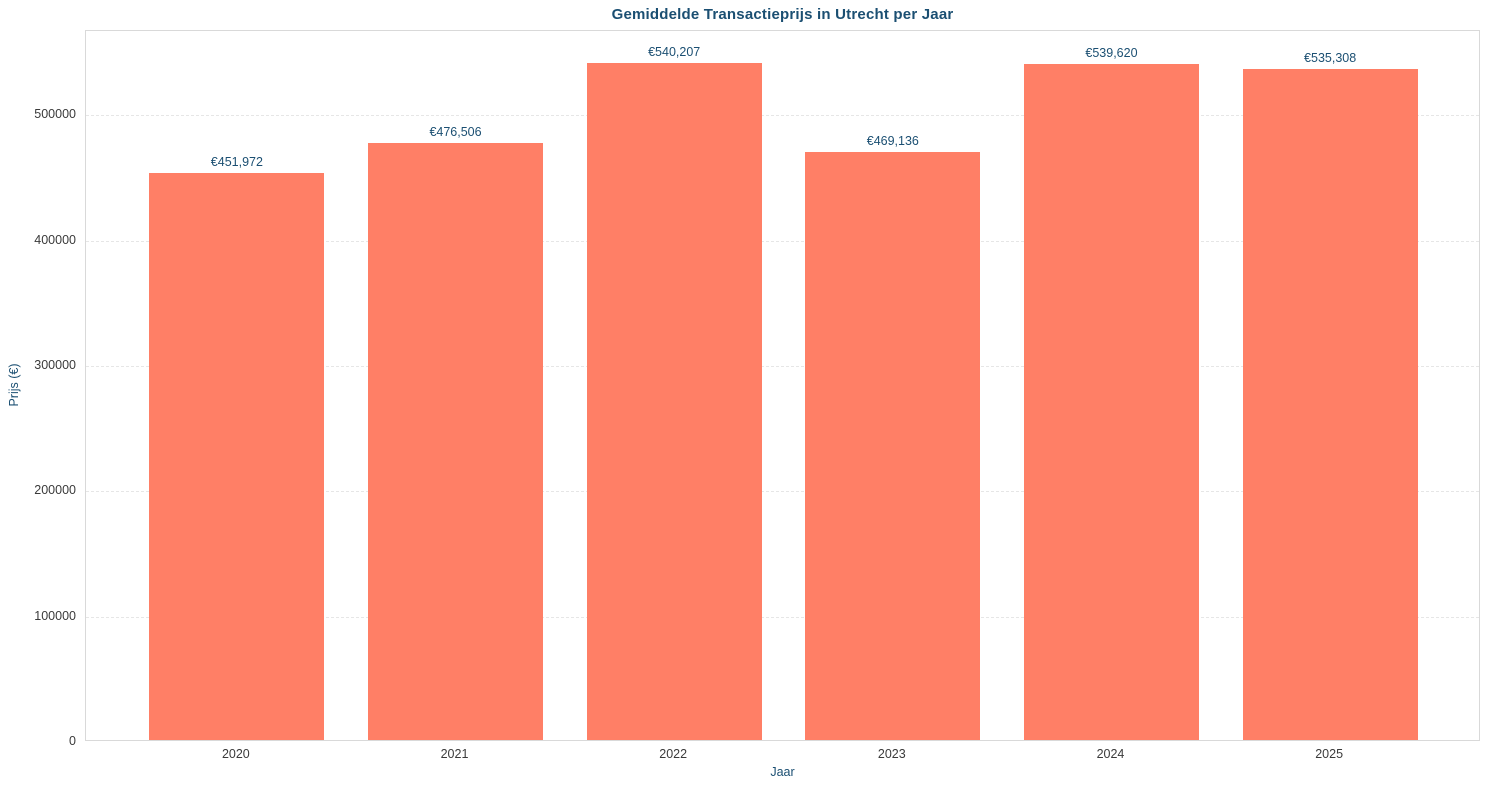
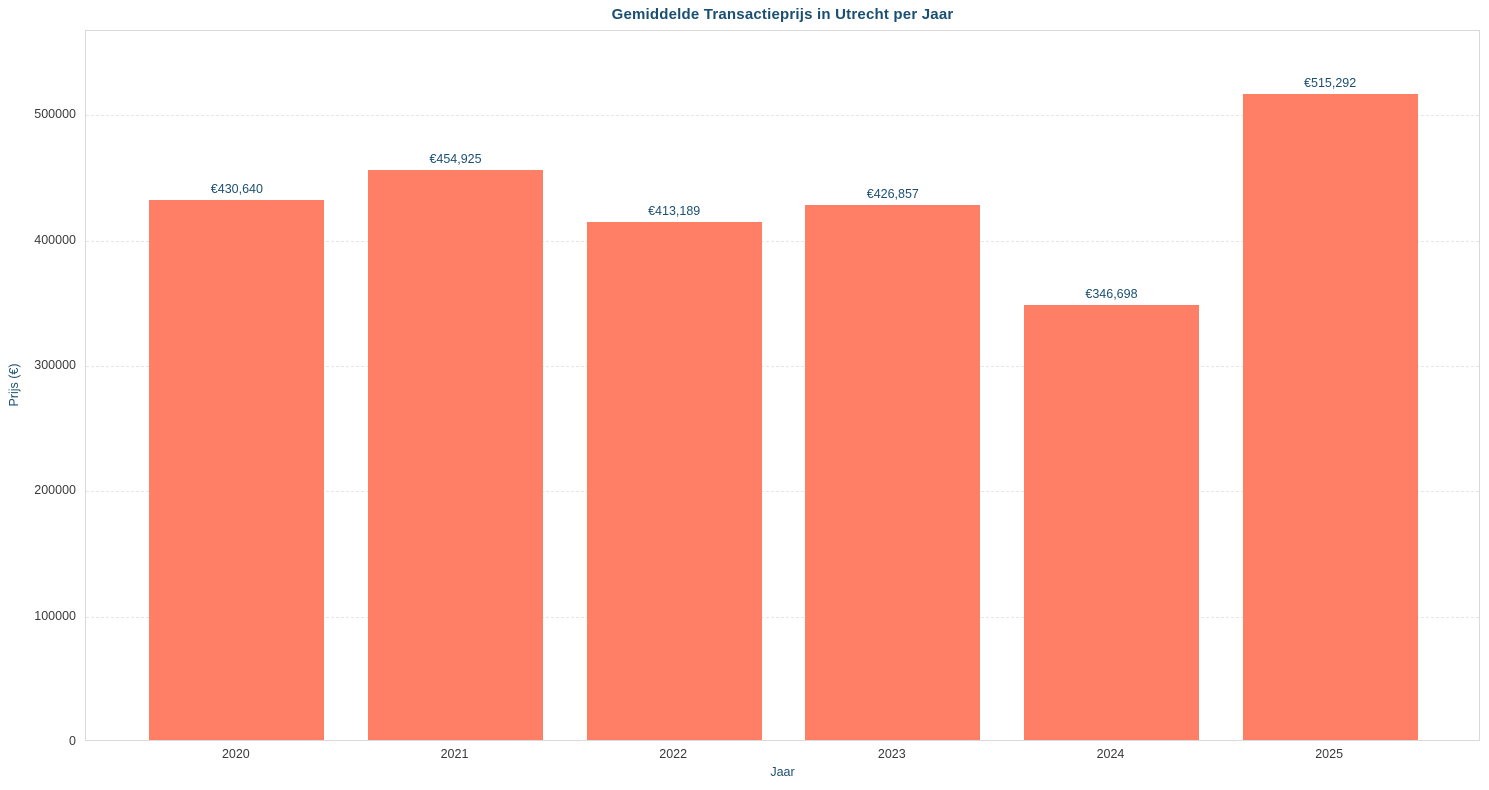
2020: €451,972 -> €430,640
2021: €476,506 -> €454,925
2022: €540,207 -> €413,189
2023: €469,136 -> €426,857
2024: €539,620 -> €346,698
2025: €535,308 -> €515,292
